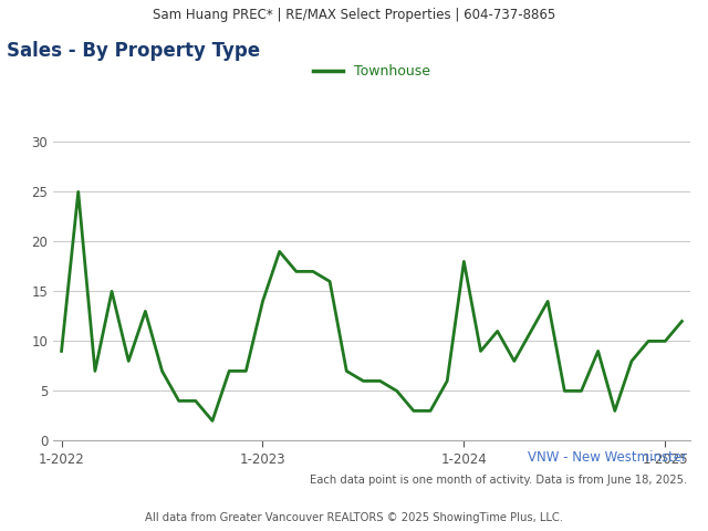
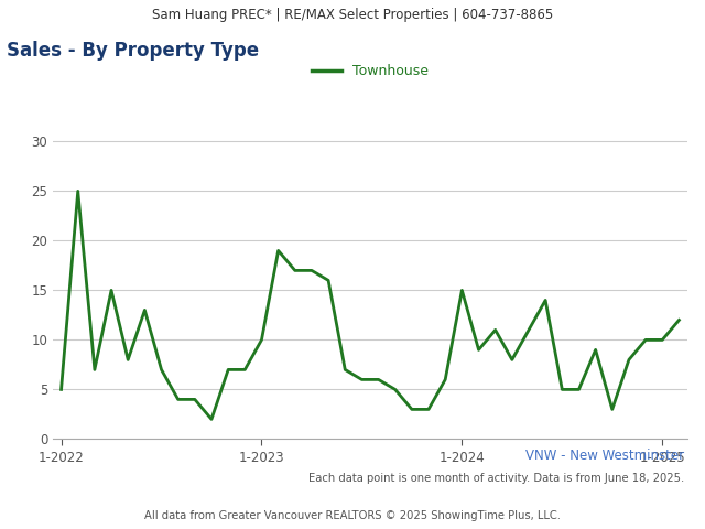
1-2022: 9 -> 5
1-2023: 14 -> 10
1-2024: 18 -> 15
